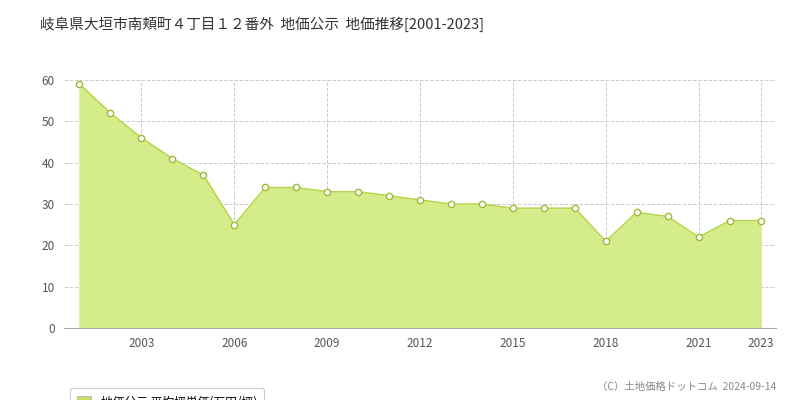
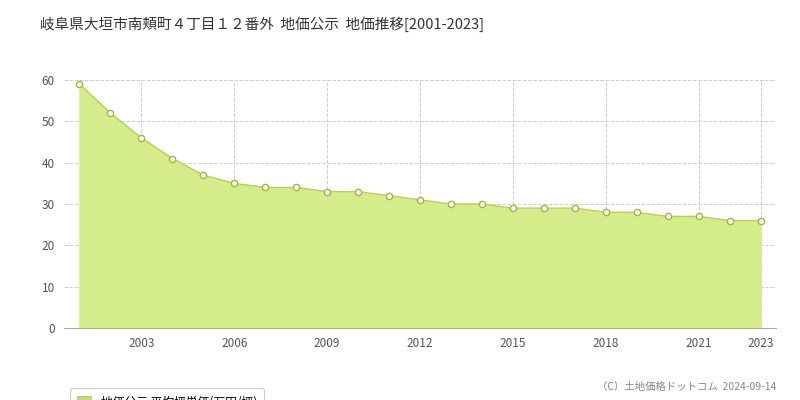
2006: 25 -> 35
2018: 21 -> 28
2021: 22 -> 27
